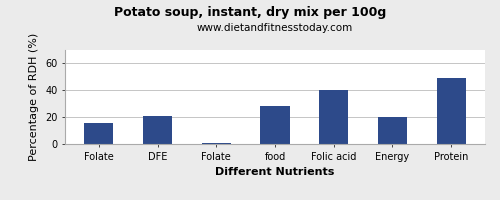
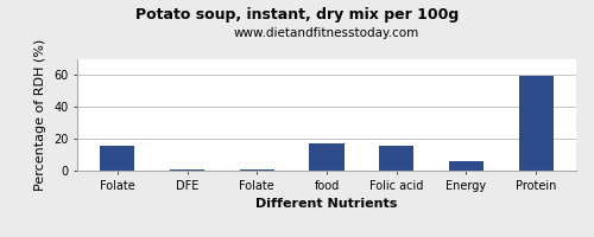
DFE: 21 -> 0
food: 28 -> 17
Folic acid: 40 -> 16
Energy: 20 -> 6
Protein: 49 -> 60
